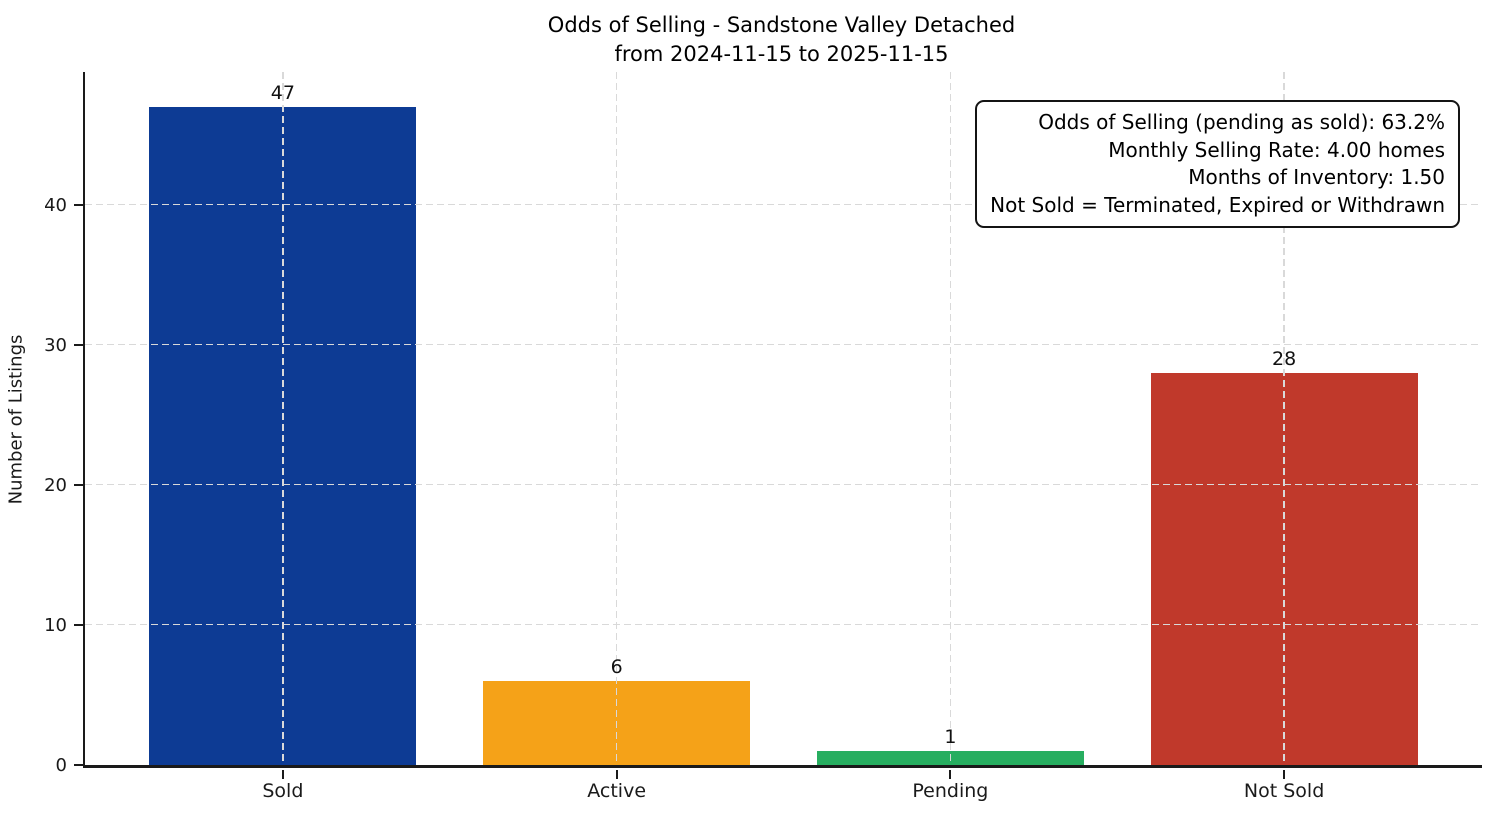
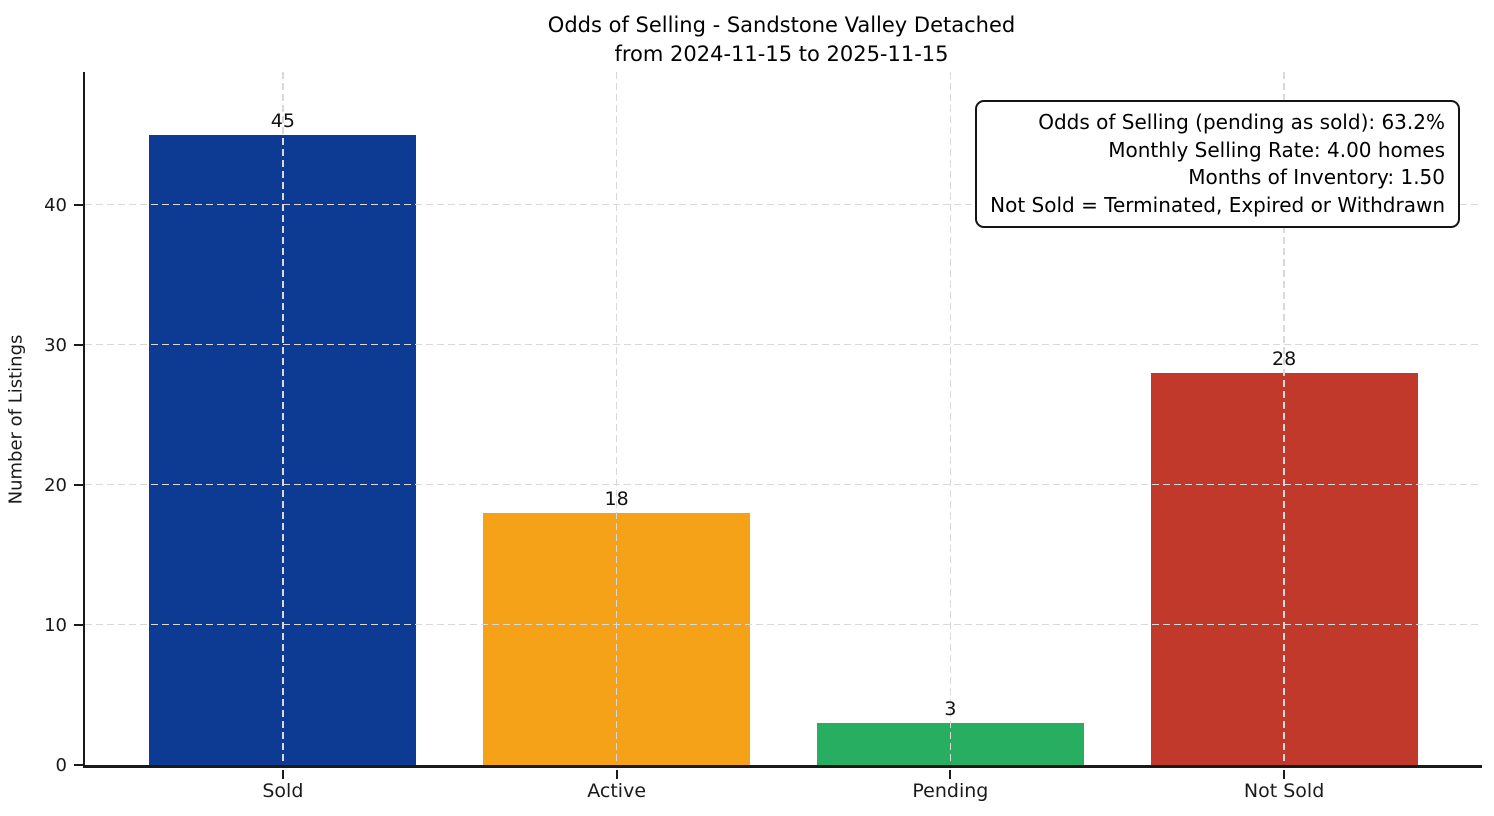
Sold: 47 -> 45
Active: 6 -> 18
Pending: 1 -> 3
